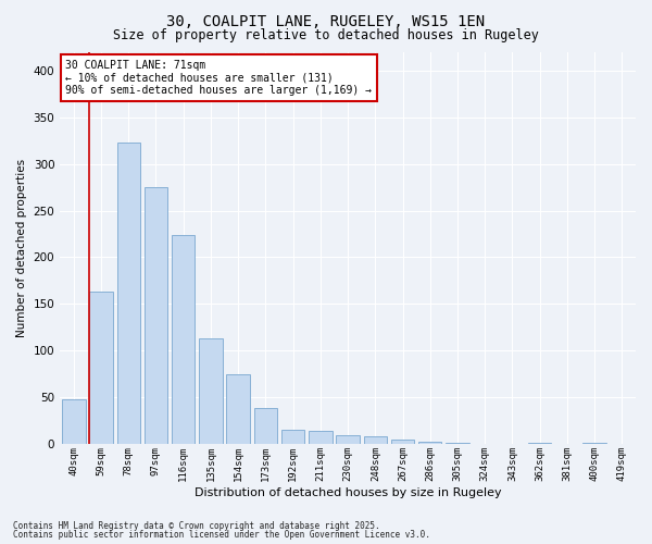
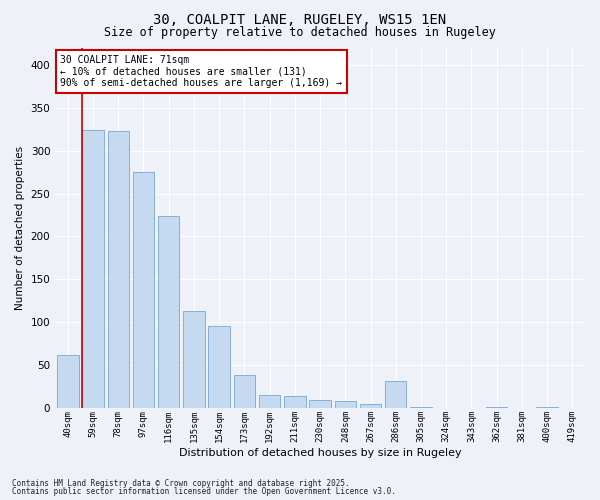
40sqm: 48 -> 62
59sqm: 163 -> 324
154sqm: 75 -> 96
286sqm: 3 -> 32
